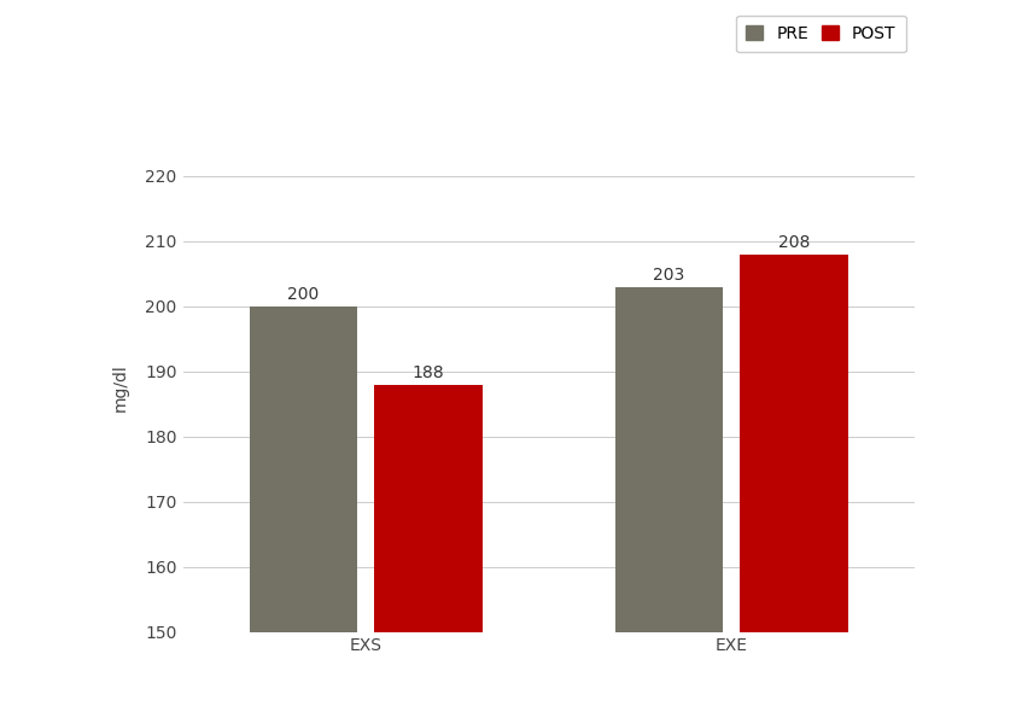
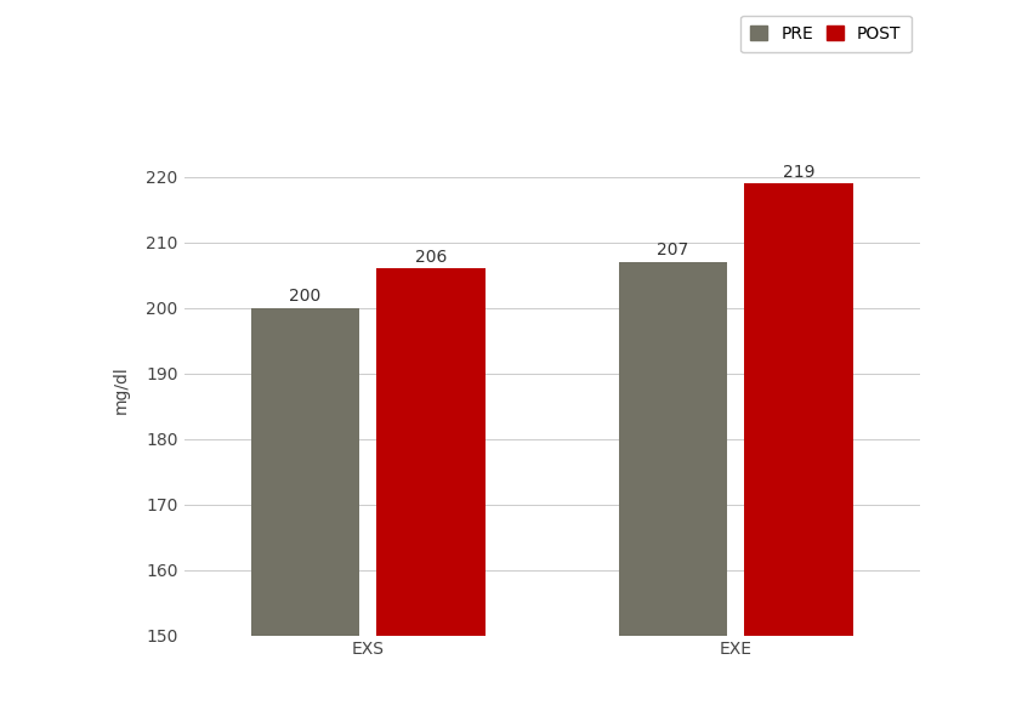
POST/EXS: 188 -> 206
PRE/EXE: 203 -> 207
POST/EXE: 208 -> 219
